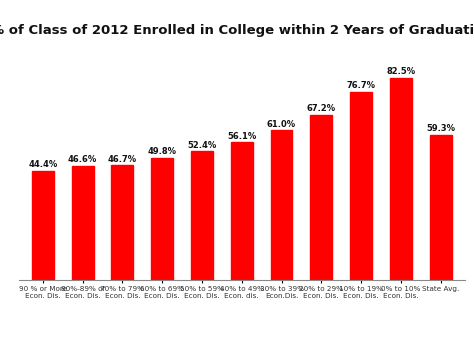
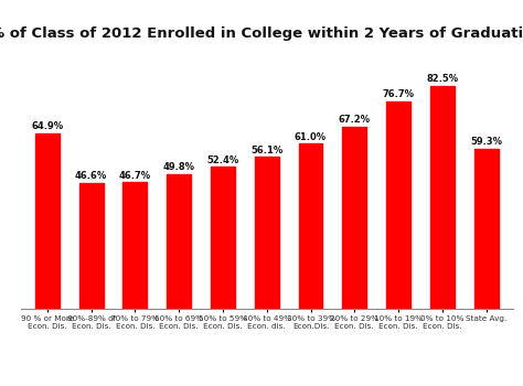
90 % or More Econ. Dis.: 44.4% -> 64.9%
